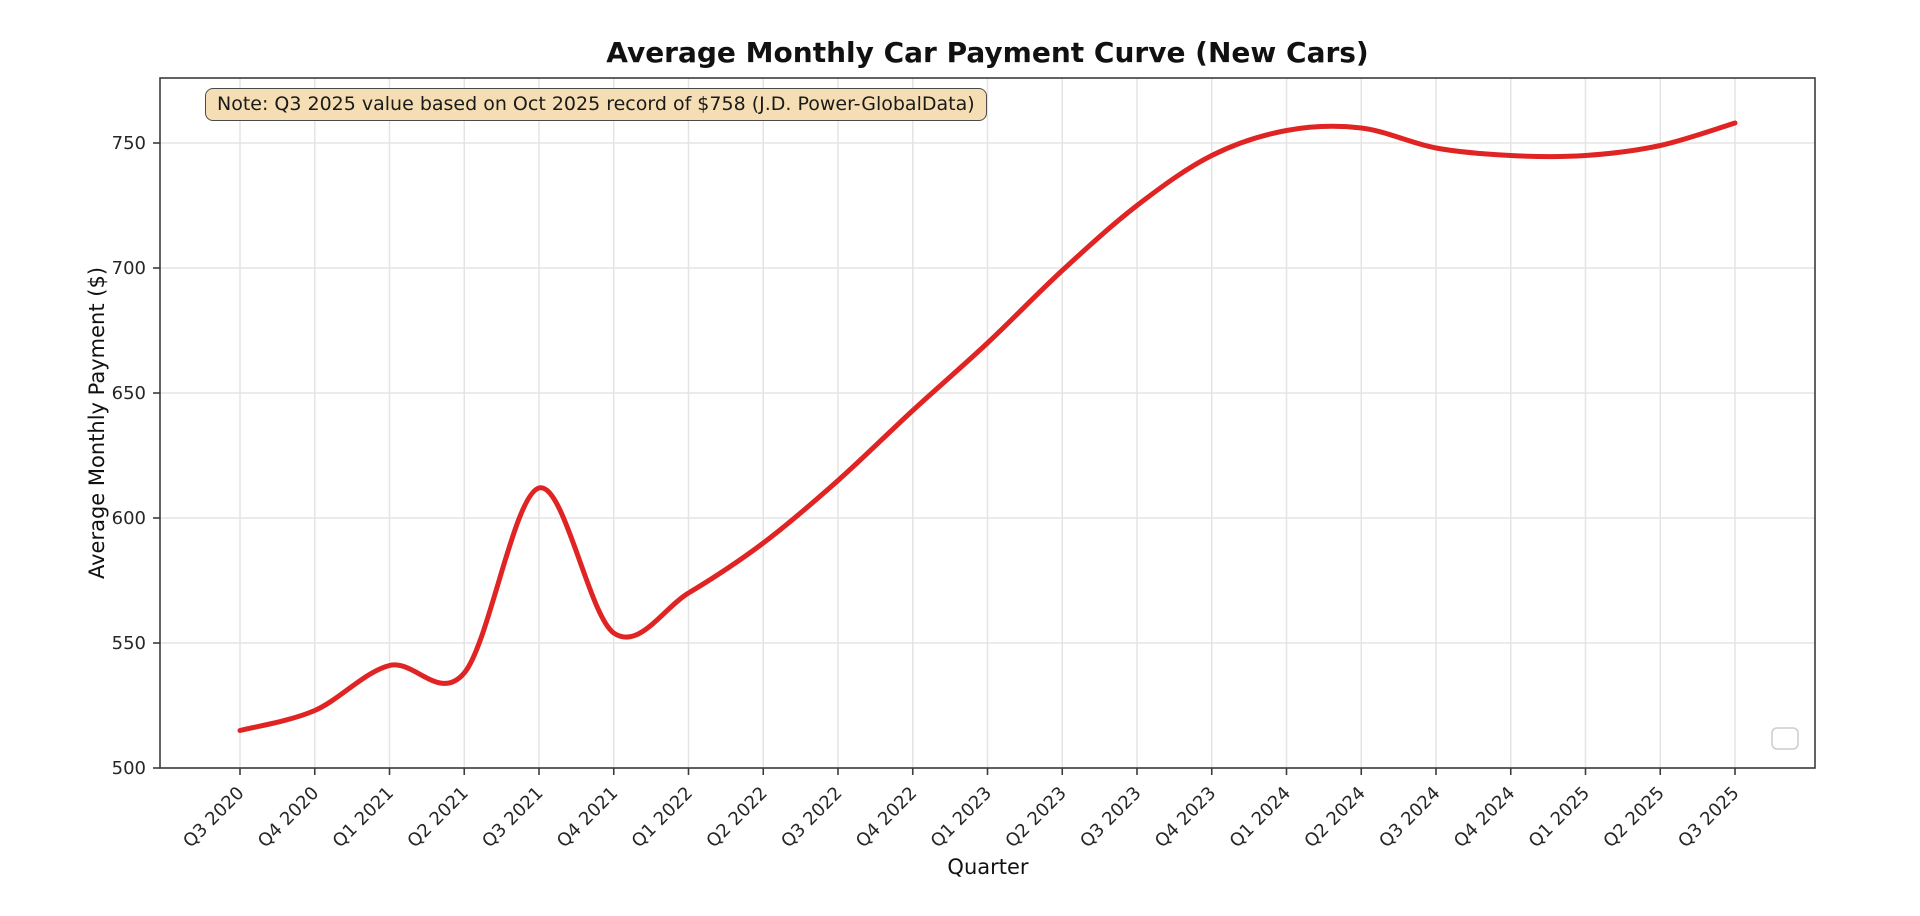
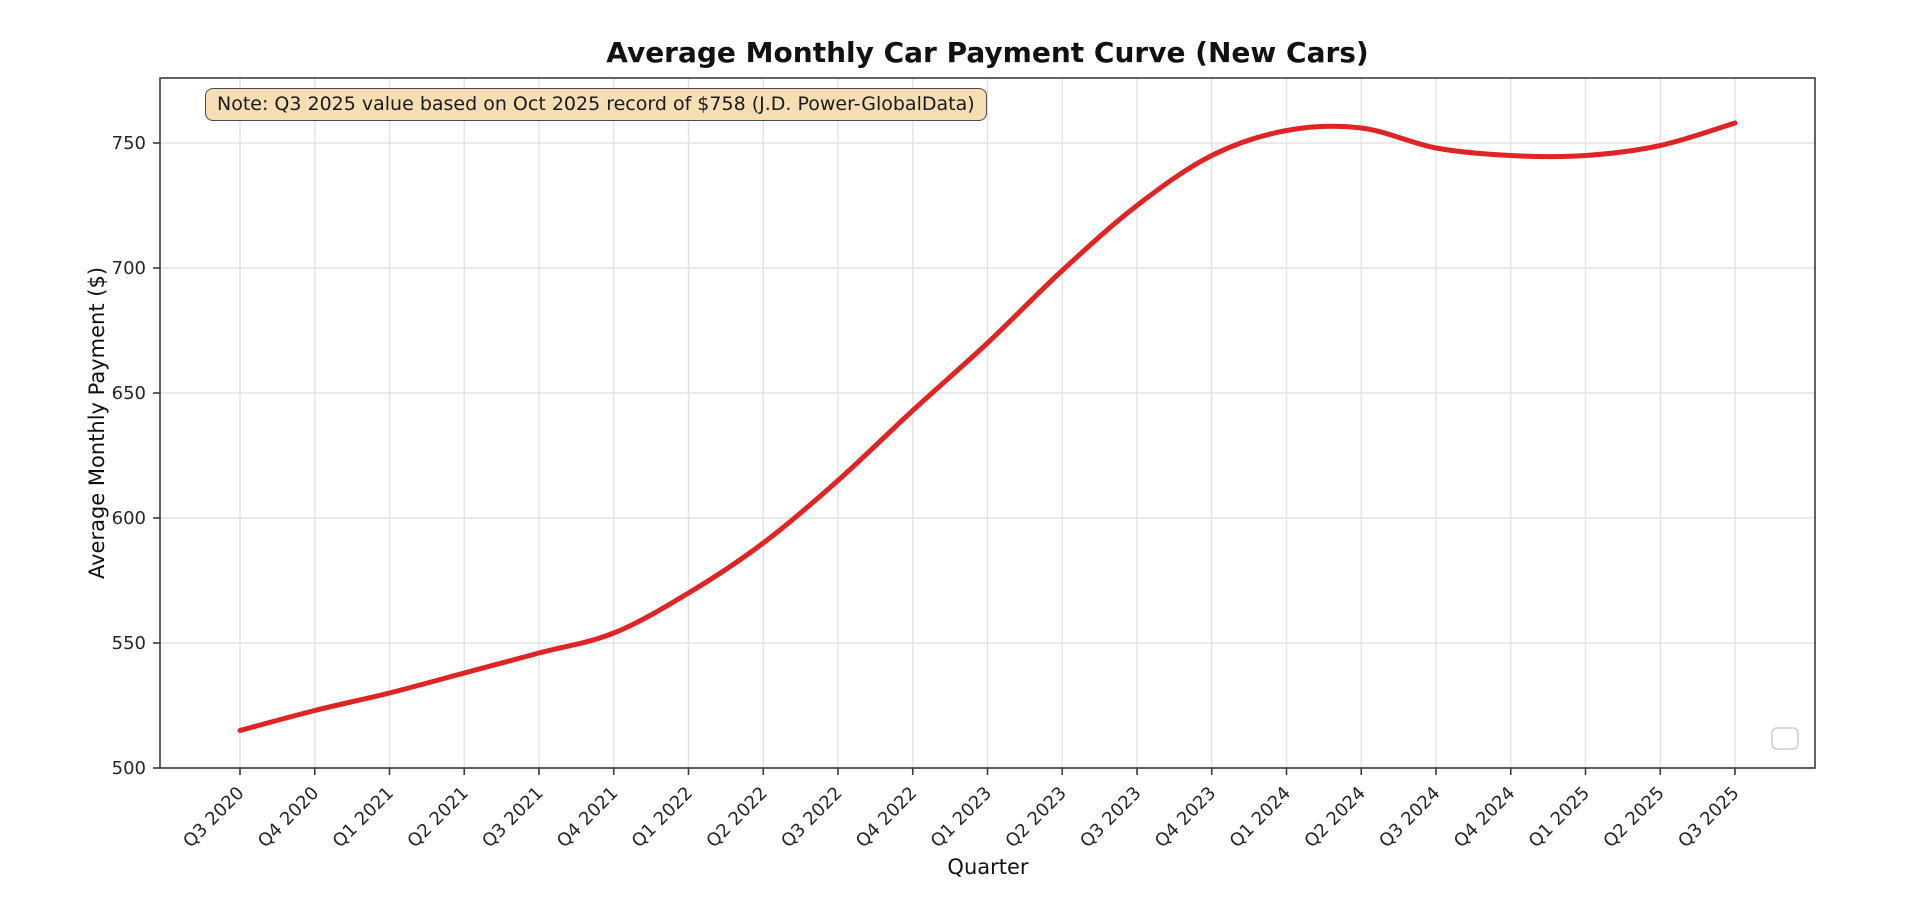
Q1 2021: 541 -> 530
Q3 2021: 612 -> 546
